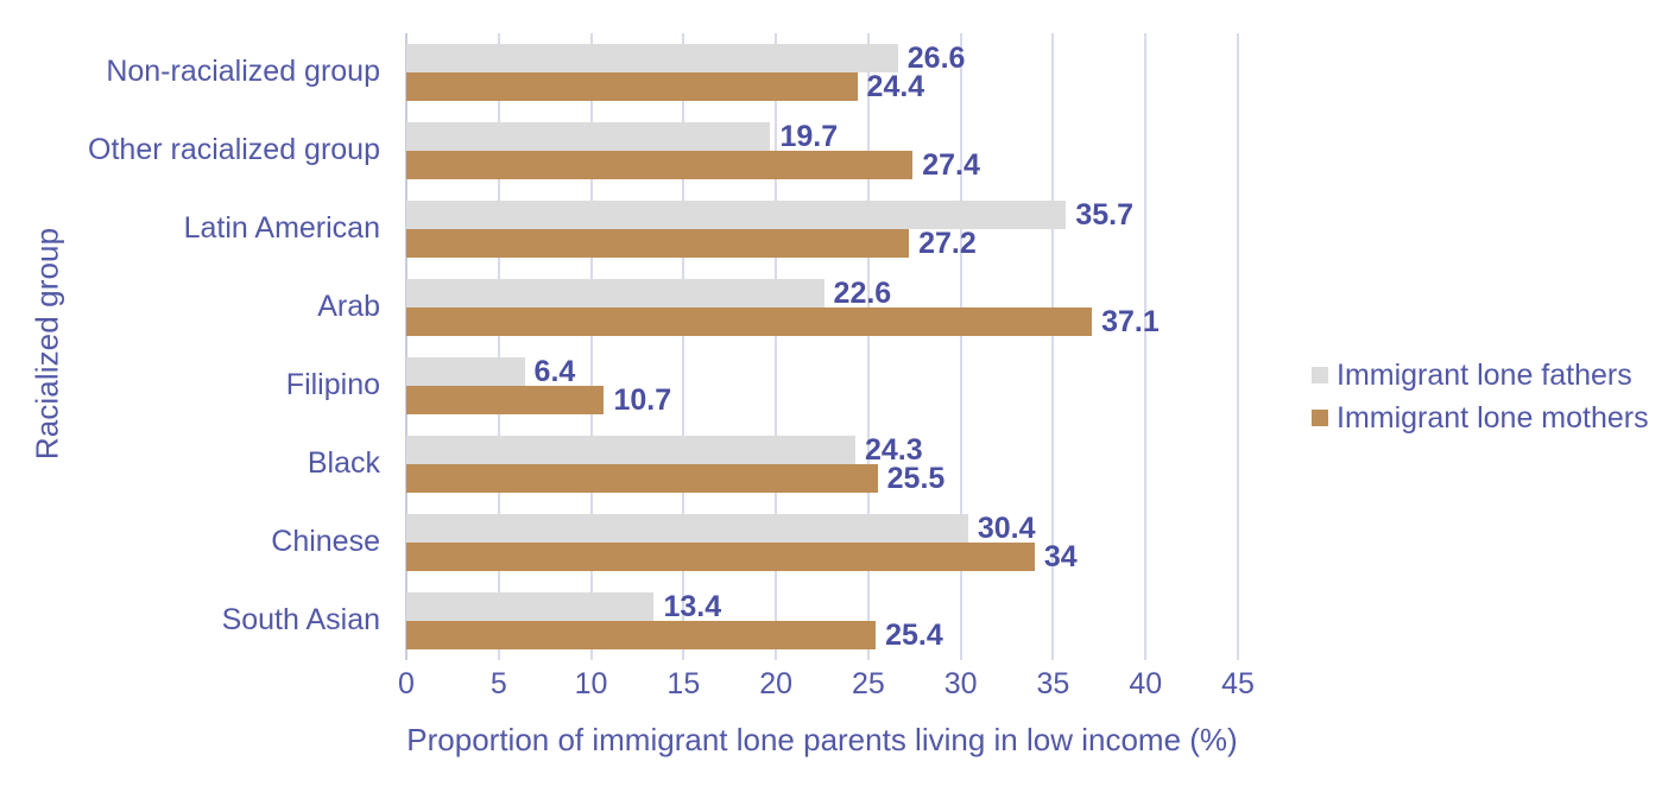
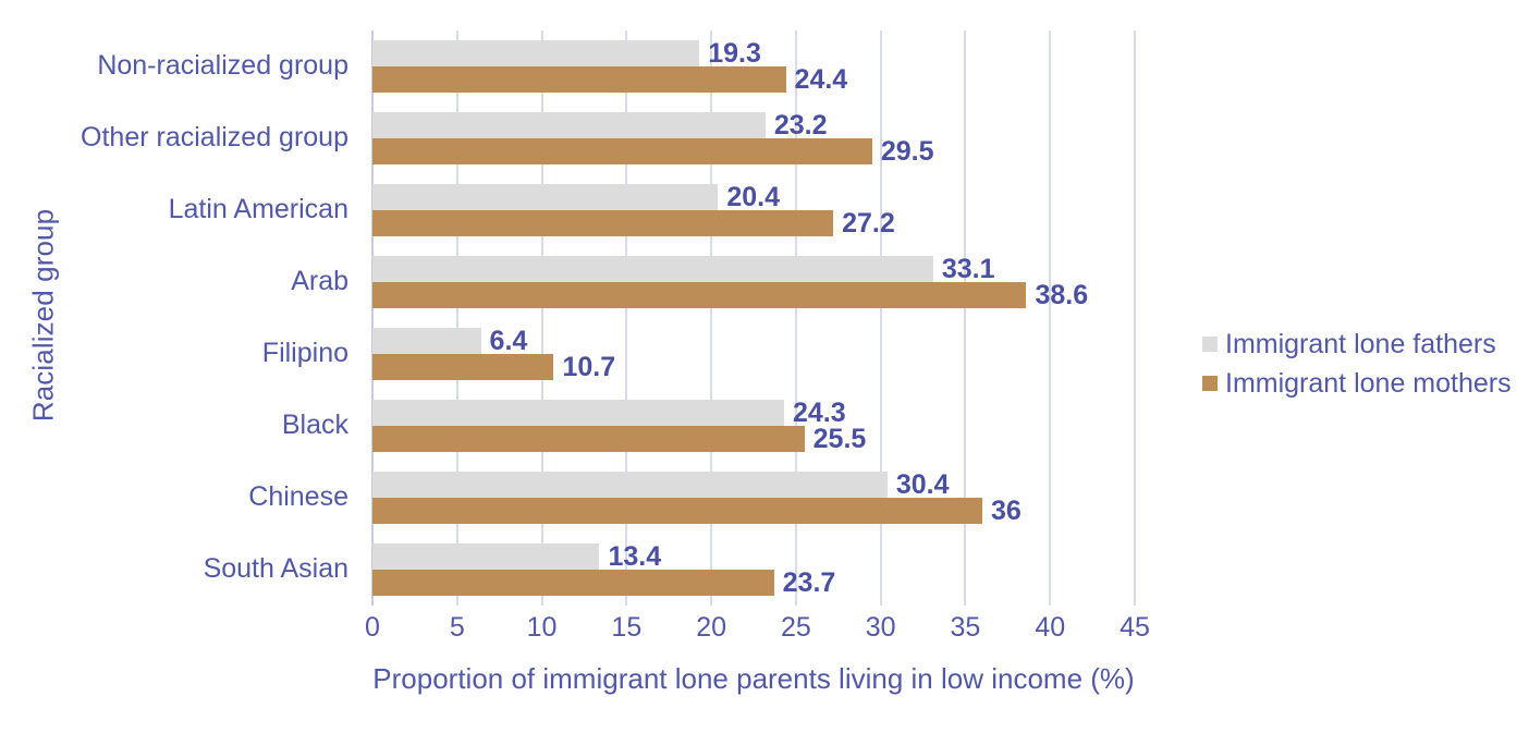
Immigrant lone fathers/Non-racialized group: 26.6 -> 19.3
Immigrant lone fathers/Other racialized group: 19.7 -> 23.2
Immigrant lone mothers/Other racialized group: 27.4 -> 29.5
Immigrant lone fathers/Latin American: 35.7 -> 20.4
Immigrant lone fathers/Arab: 22.6 -> 33.1
Immigrant lone mothers/Arab: 37.1 -> 38.6
Immigrant lone mothers/Chinese: 34 -> 36
Immigrant lone mothers/South Asian: 25.4 -> 23.7
